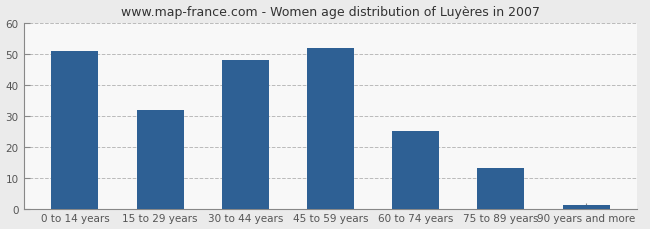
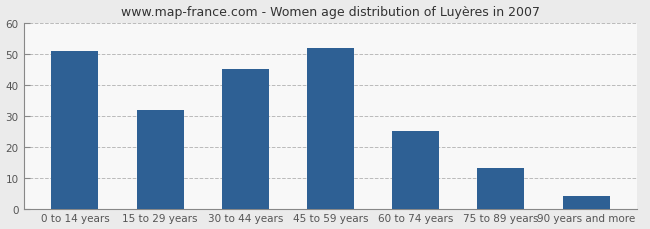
30 to 44 years: 48 -> 45
90 years and more: 1 -> 4
